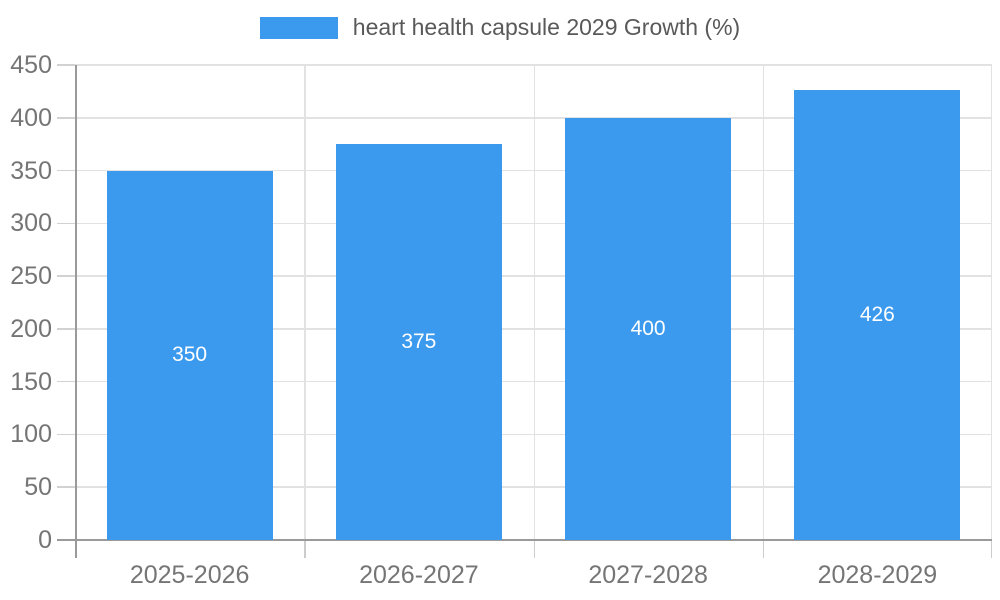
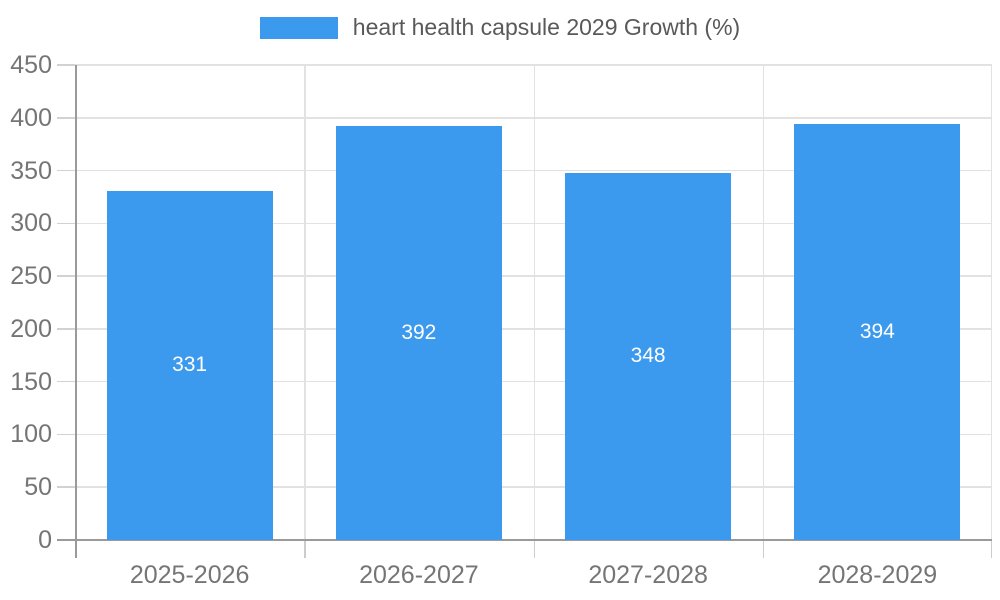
2025-2026: 350 -> 331
2026-2027: 375 -> 392
2027-2028: 400 -> 348
2028-2029: 426 -> 394
